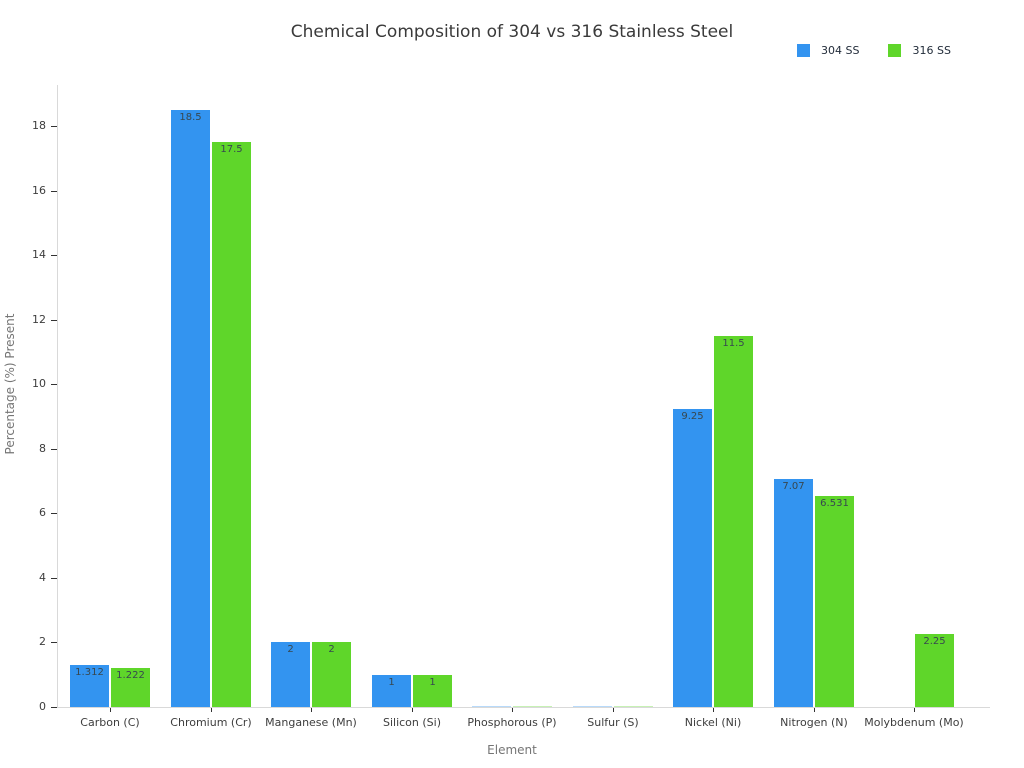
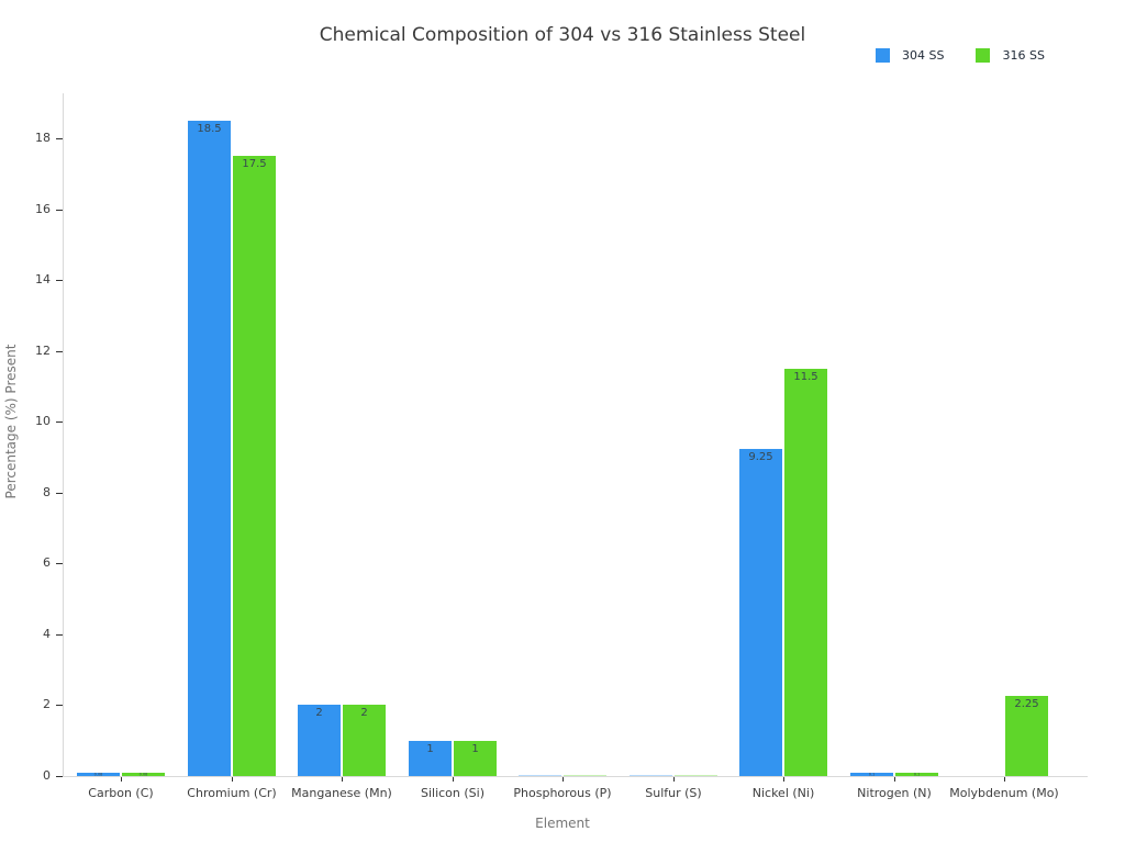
304 SS/Carbon (C): 1.312 -> 0.08
316 SS/Carbon (C): 1.222 -> 0.08
304 SS/Nitrogen (N): 7.07 -> 0.1
316 SS/Nitrogen (N): 6.531 -> 0.1
